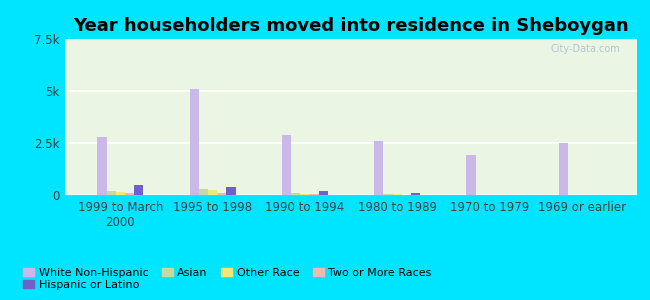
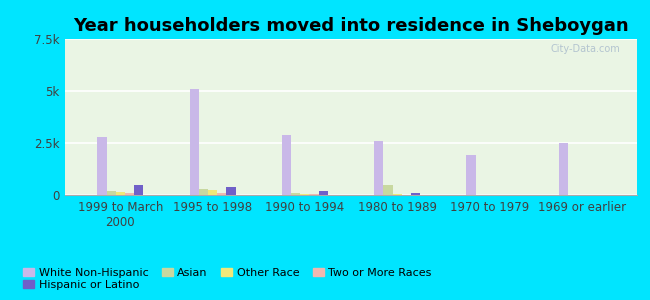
Asian/1980 to 1989: 0.05k -> 0.50k
